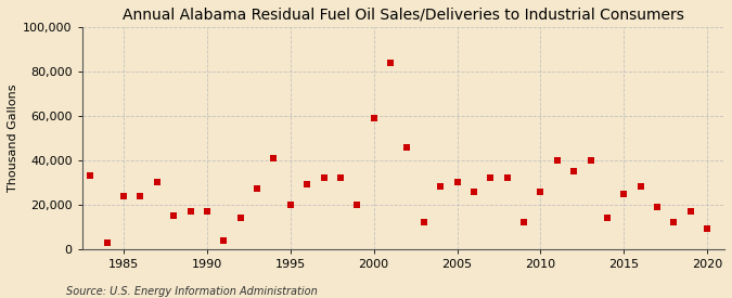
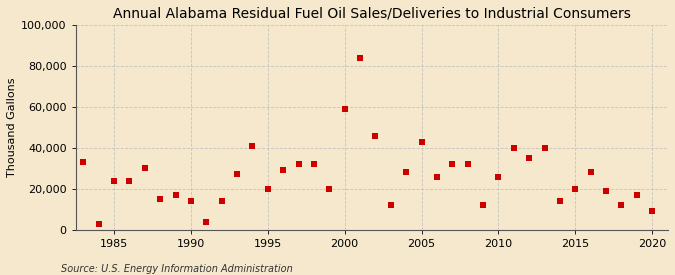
1990: 17,000 -> 14,000
2005: 30,000 -> 43,000
2015: 25,000 -> 20,000
